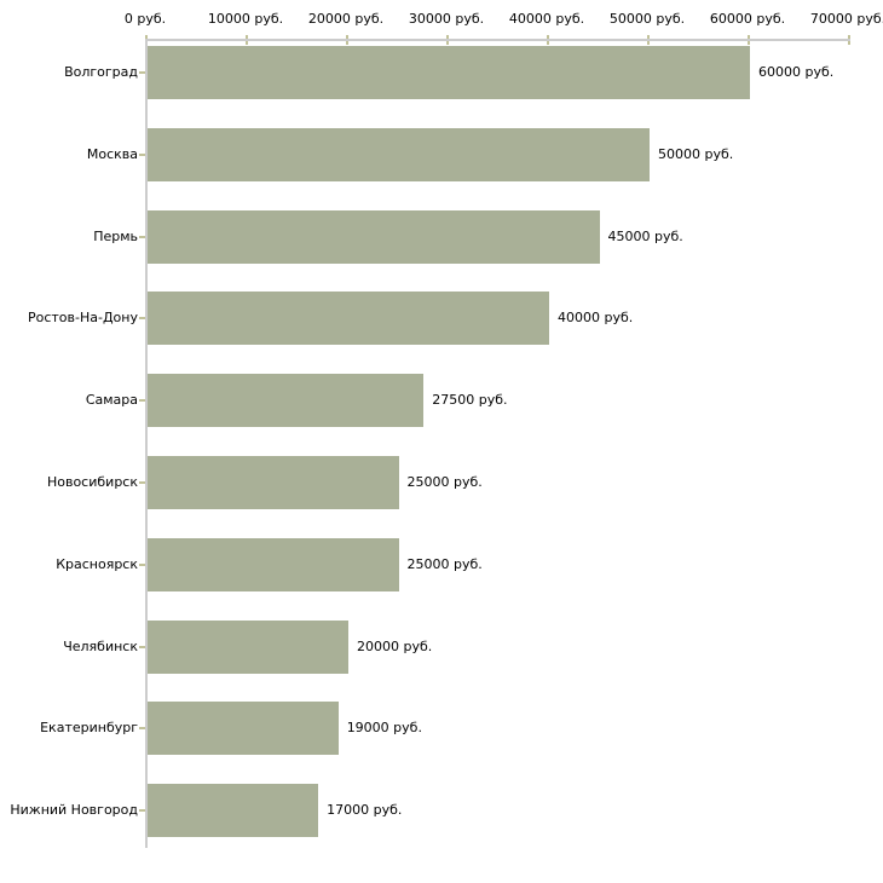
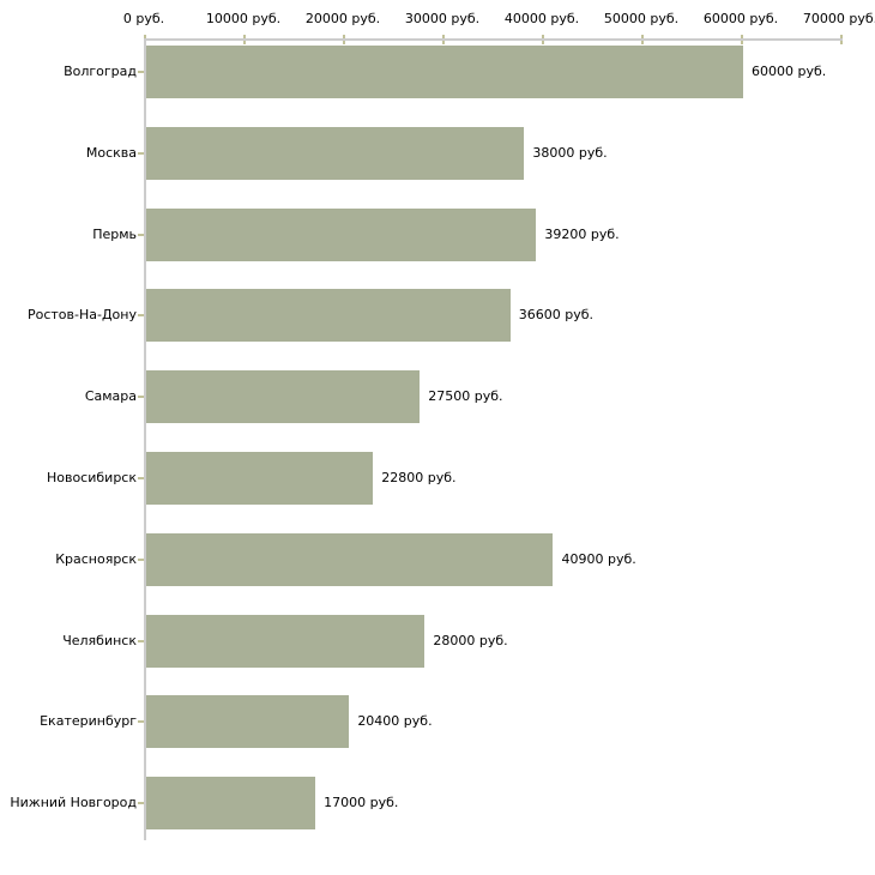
Москва: 50000 -> 38000
Пермь: 45000 -> 39200
Ростов-На-Дону: 40000 -> 36600
Новосибирск: 25000 -> 22800
Красноярск: 25000 -> 40900
Челябинск: 20000 -> 28000
Екатеринбург: 19000 -> 20400
